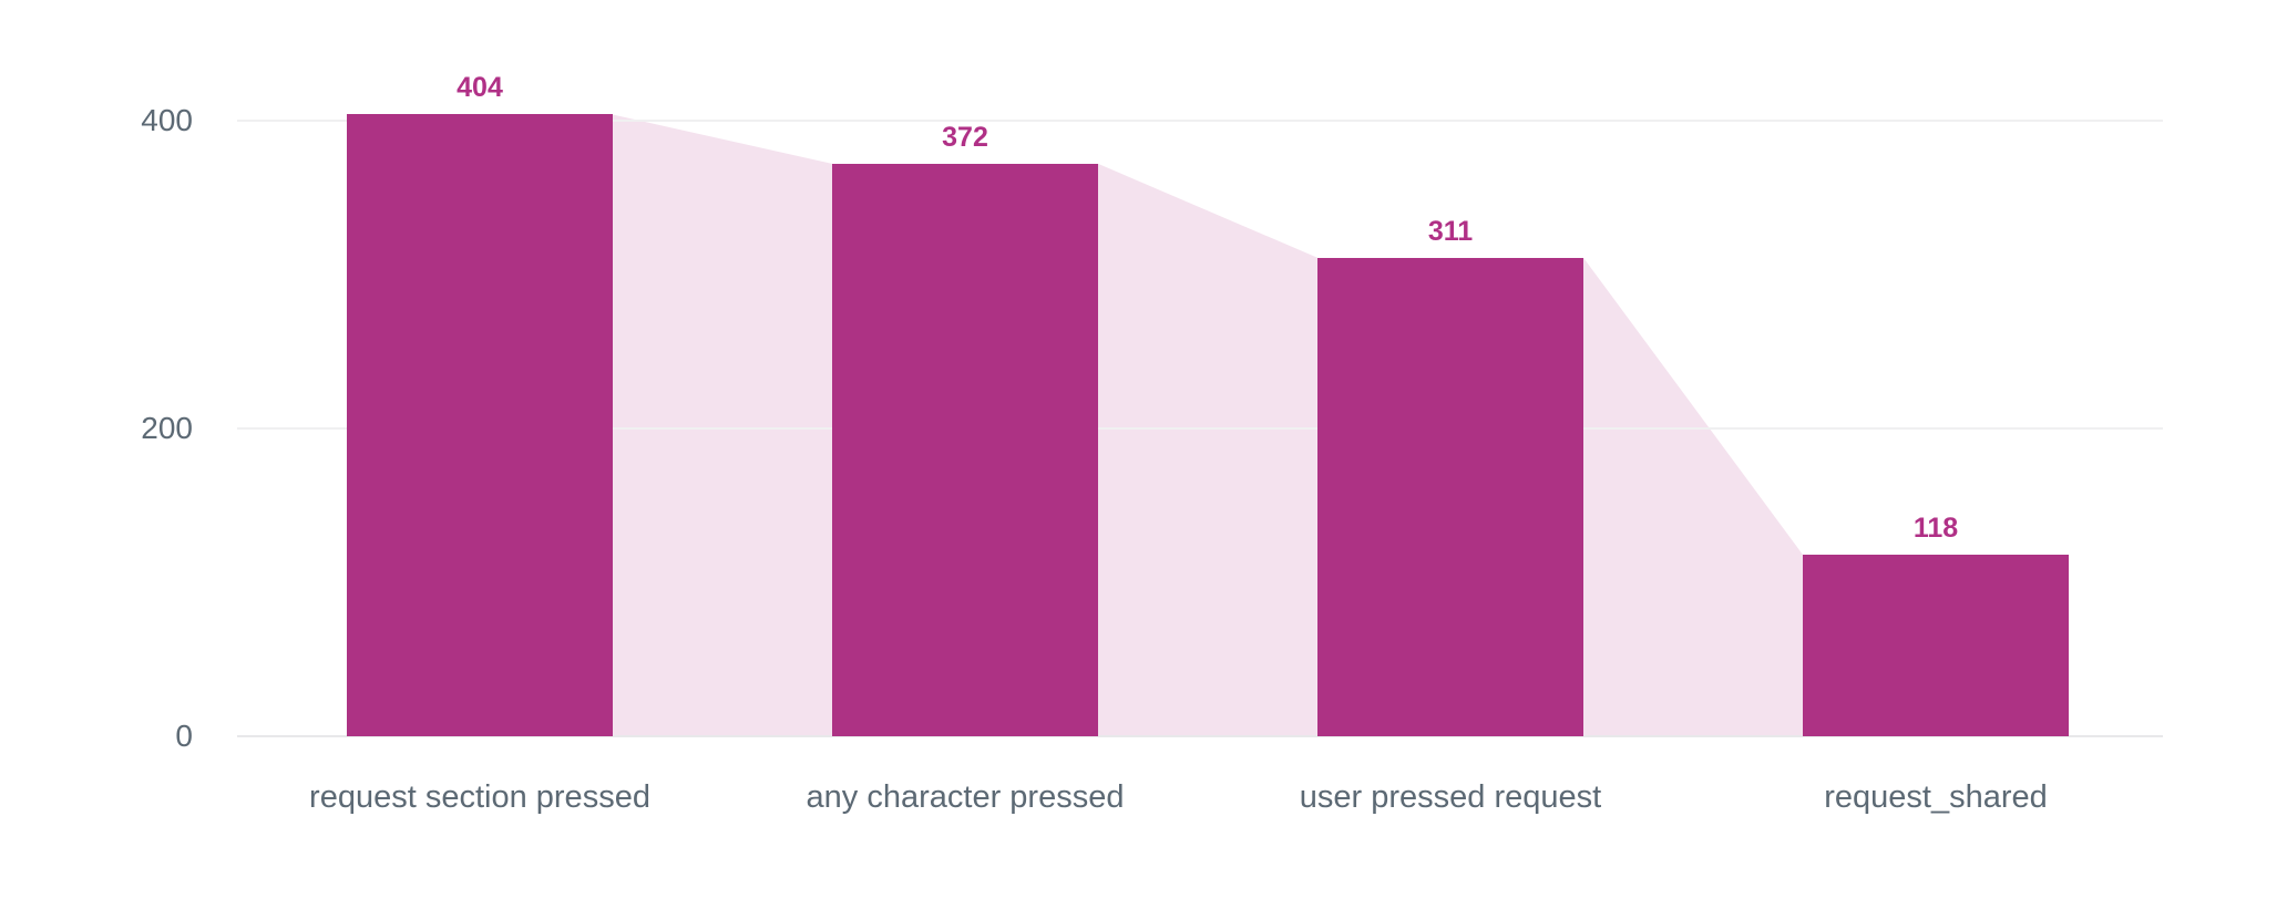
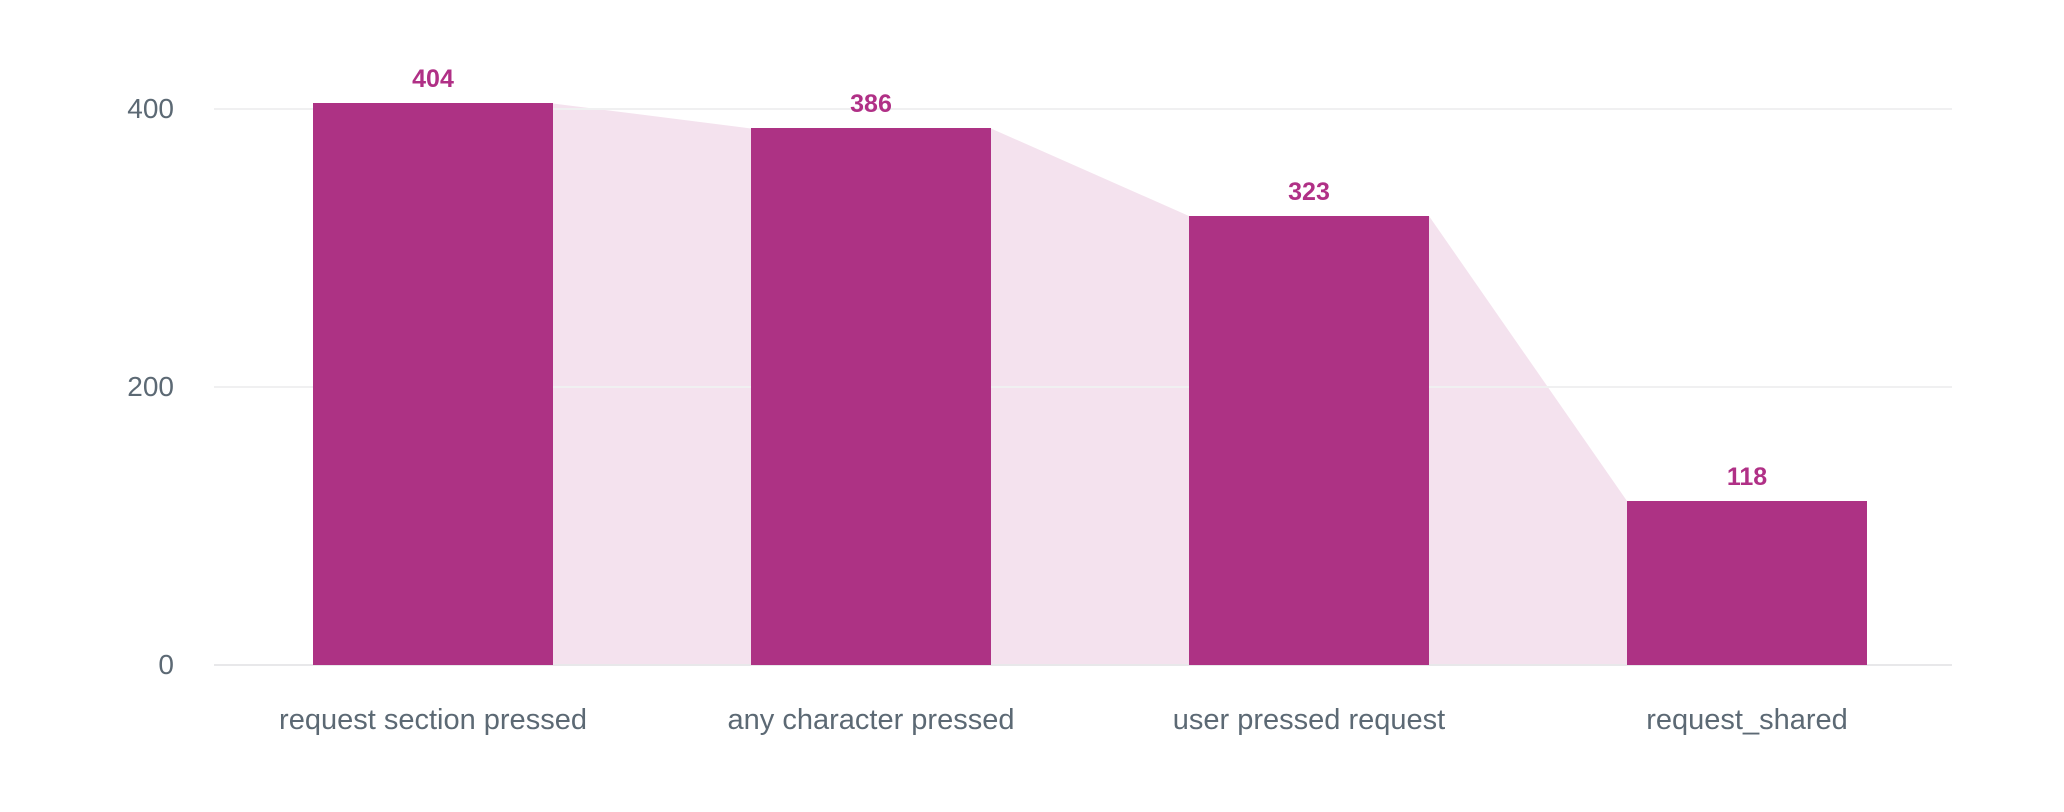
any character pressed: 372 -> 386
user pressed request: 311 -> 323
